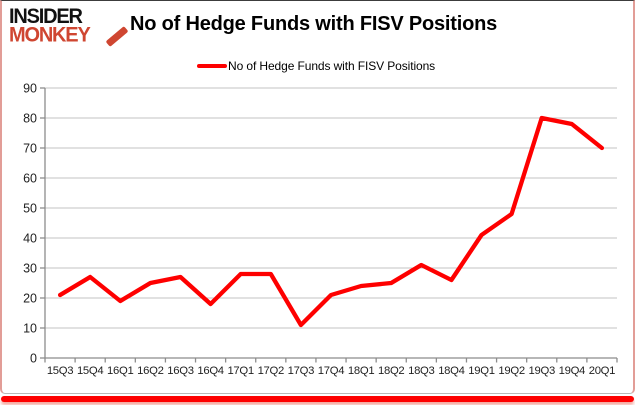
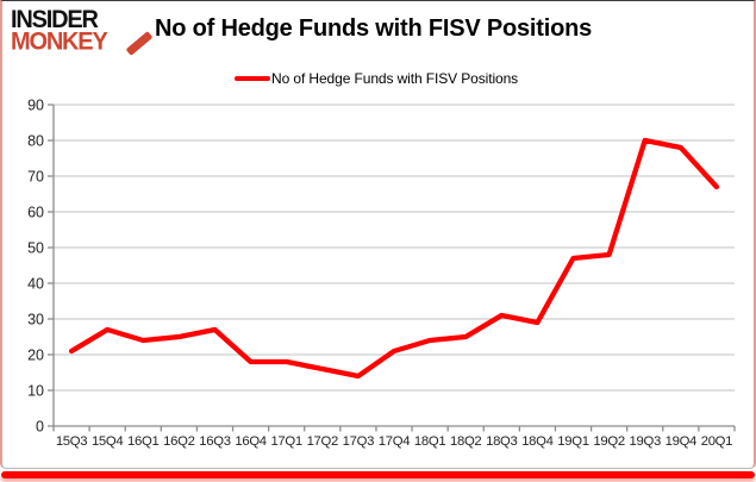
16Q1: 19 -> 24
17Q1: 28 -> 18
17Q2: 28 -> 16
17Q3: 11 -> 14
18Q4: 26 -> 29
19Q1: 41 -> 47
20Q1: 70 -> 67
